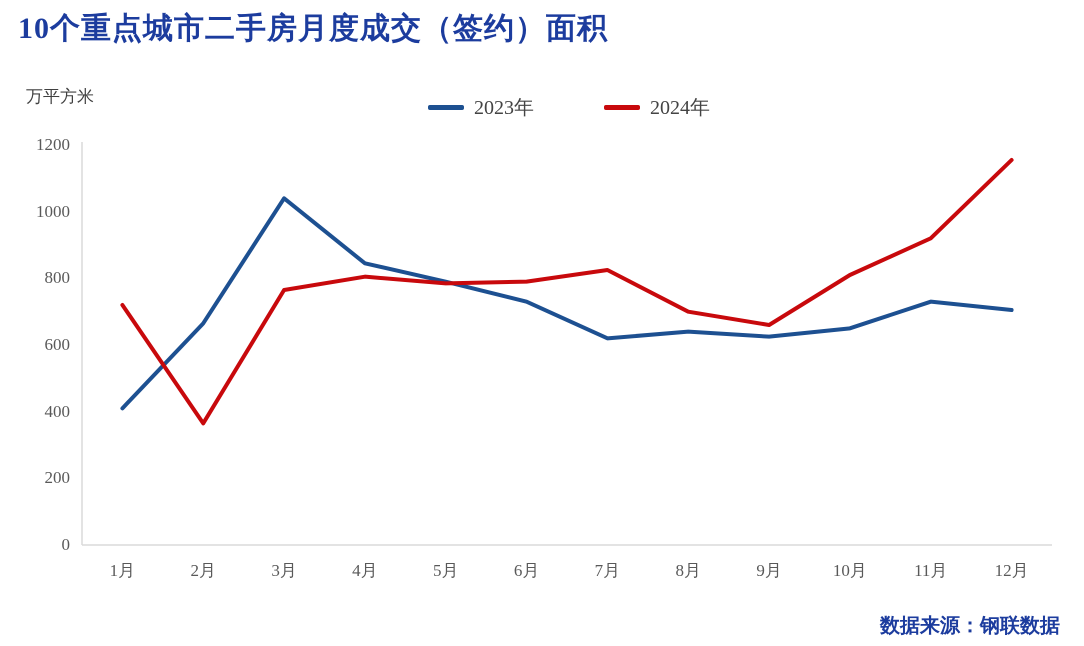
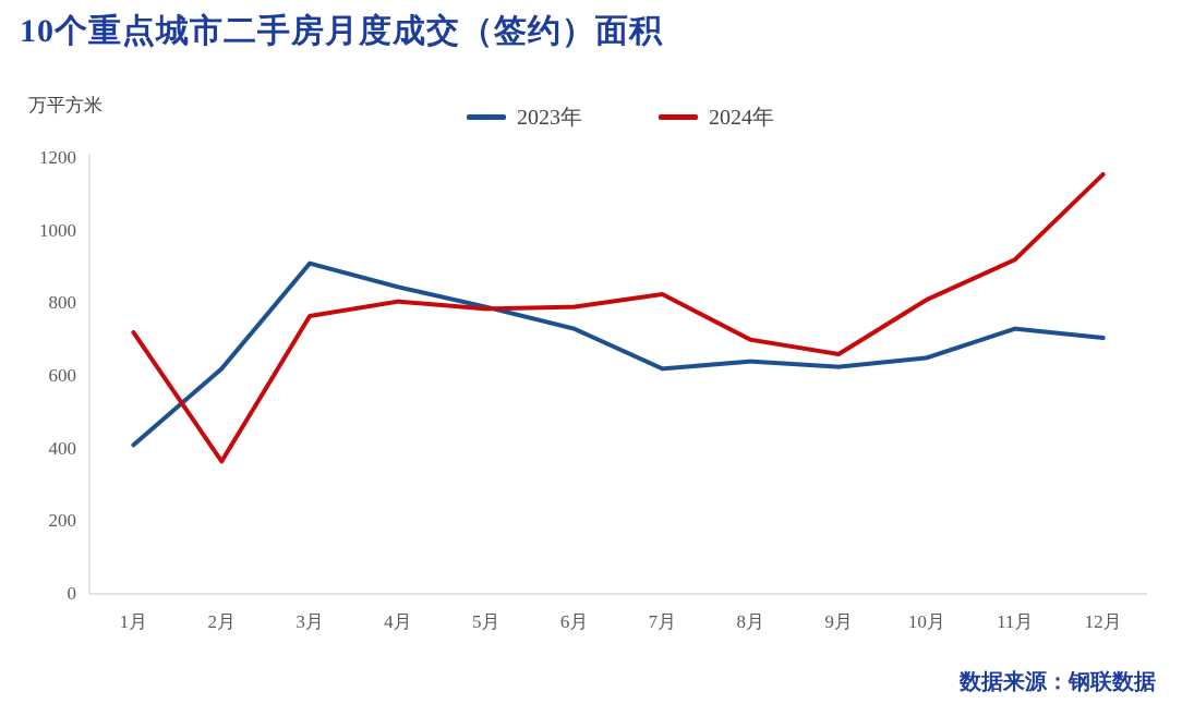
2023年/2月: 660 -> 620
2023年/3月: 1040 -> 910
